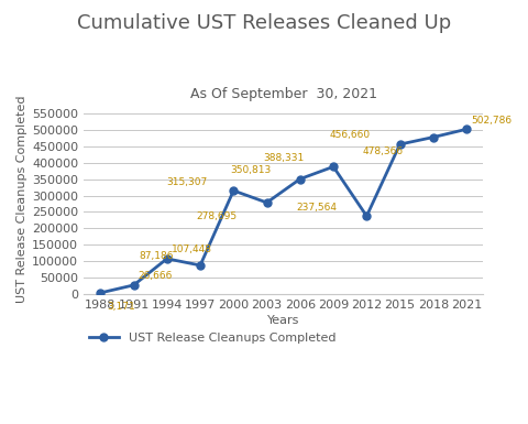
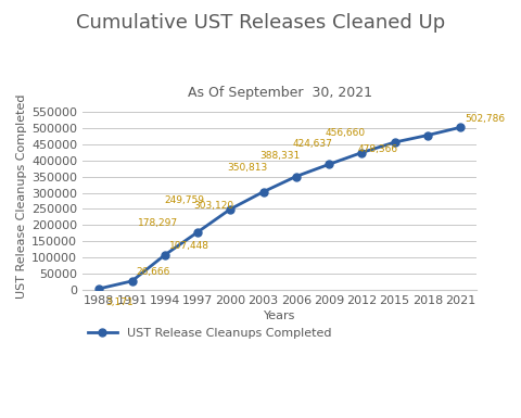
1997: 87,186 -> 178,297
2000: 315,307 -> 249,759
2003: 278,695 -> 303,120
2012: 237,564 -> 424,637
